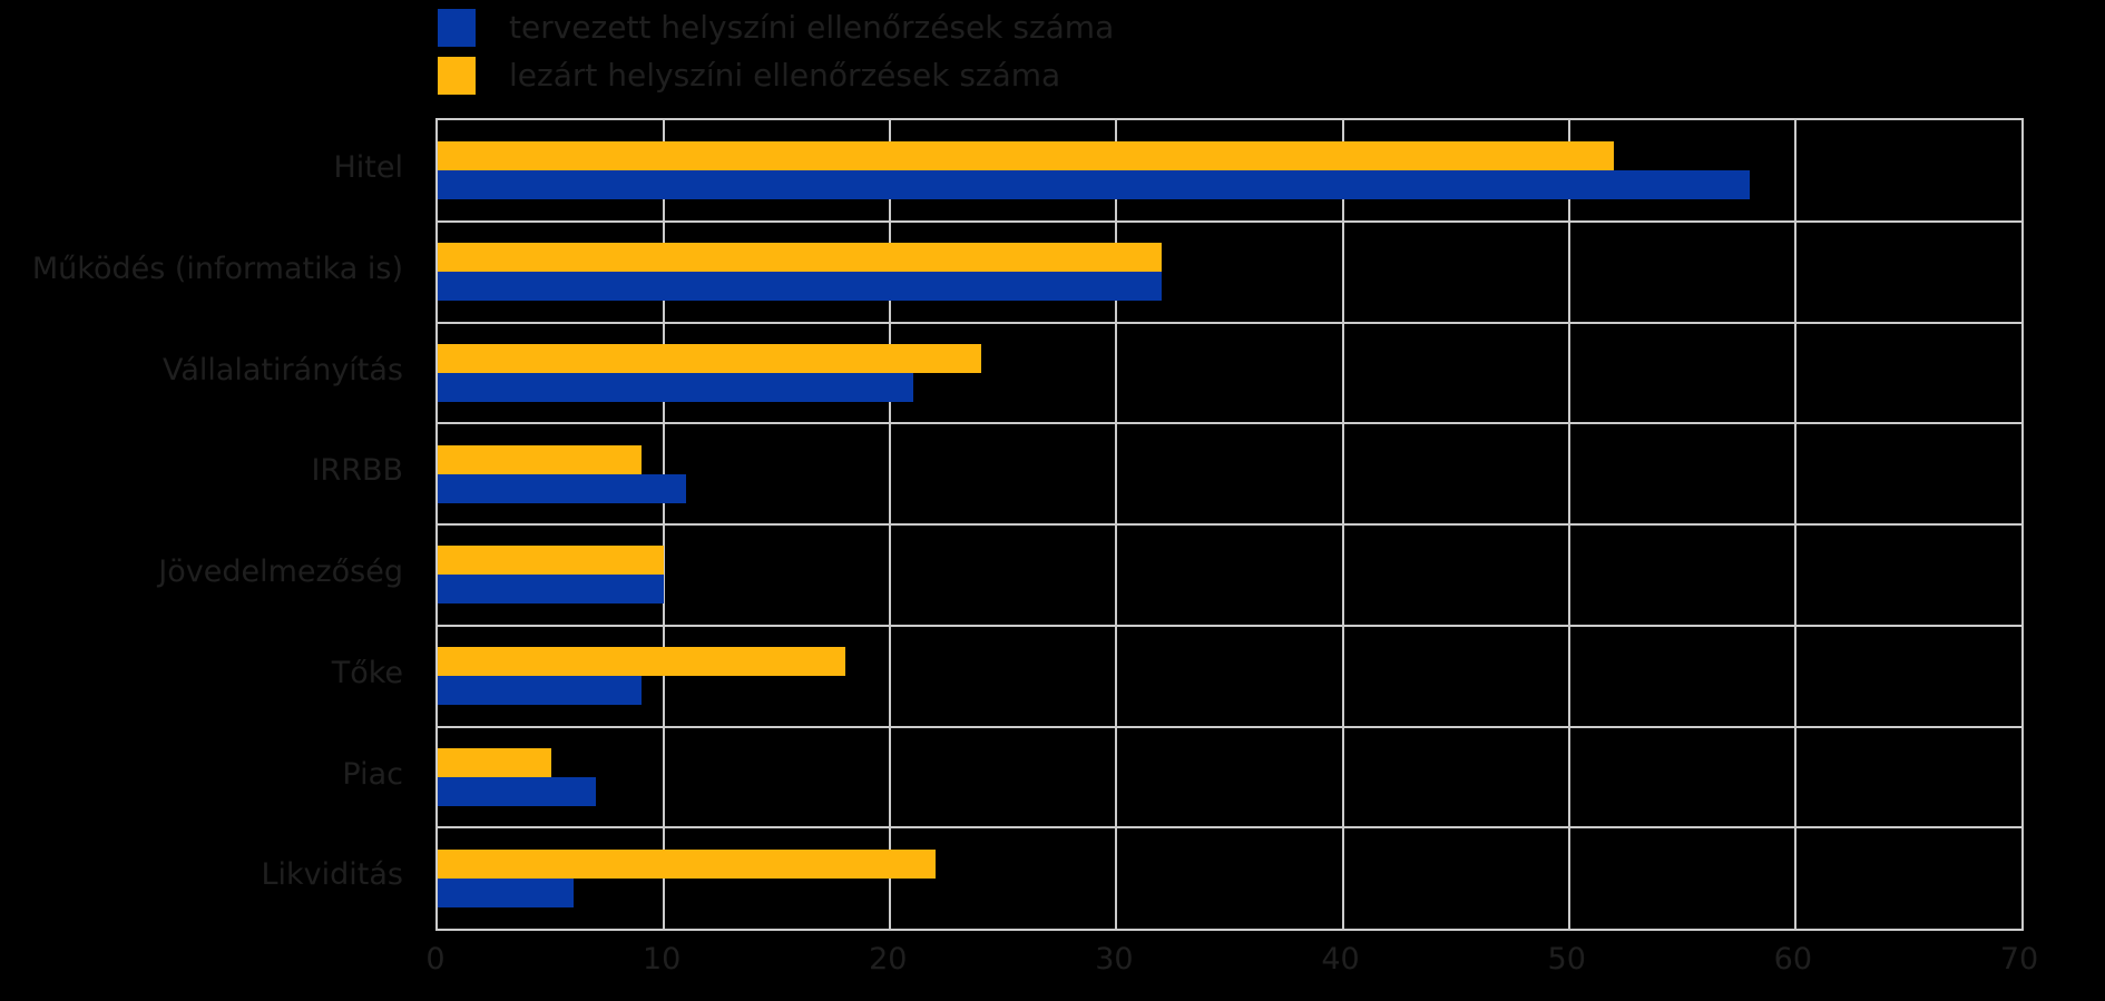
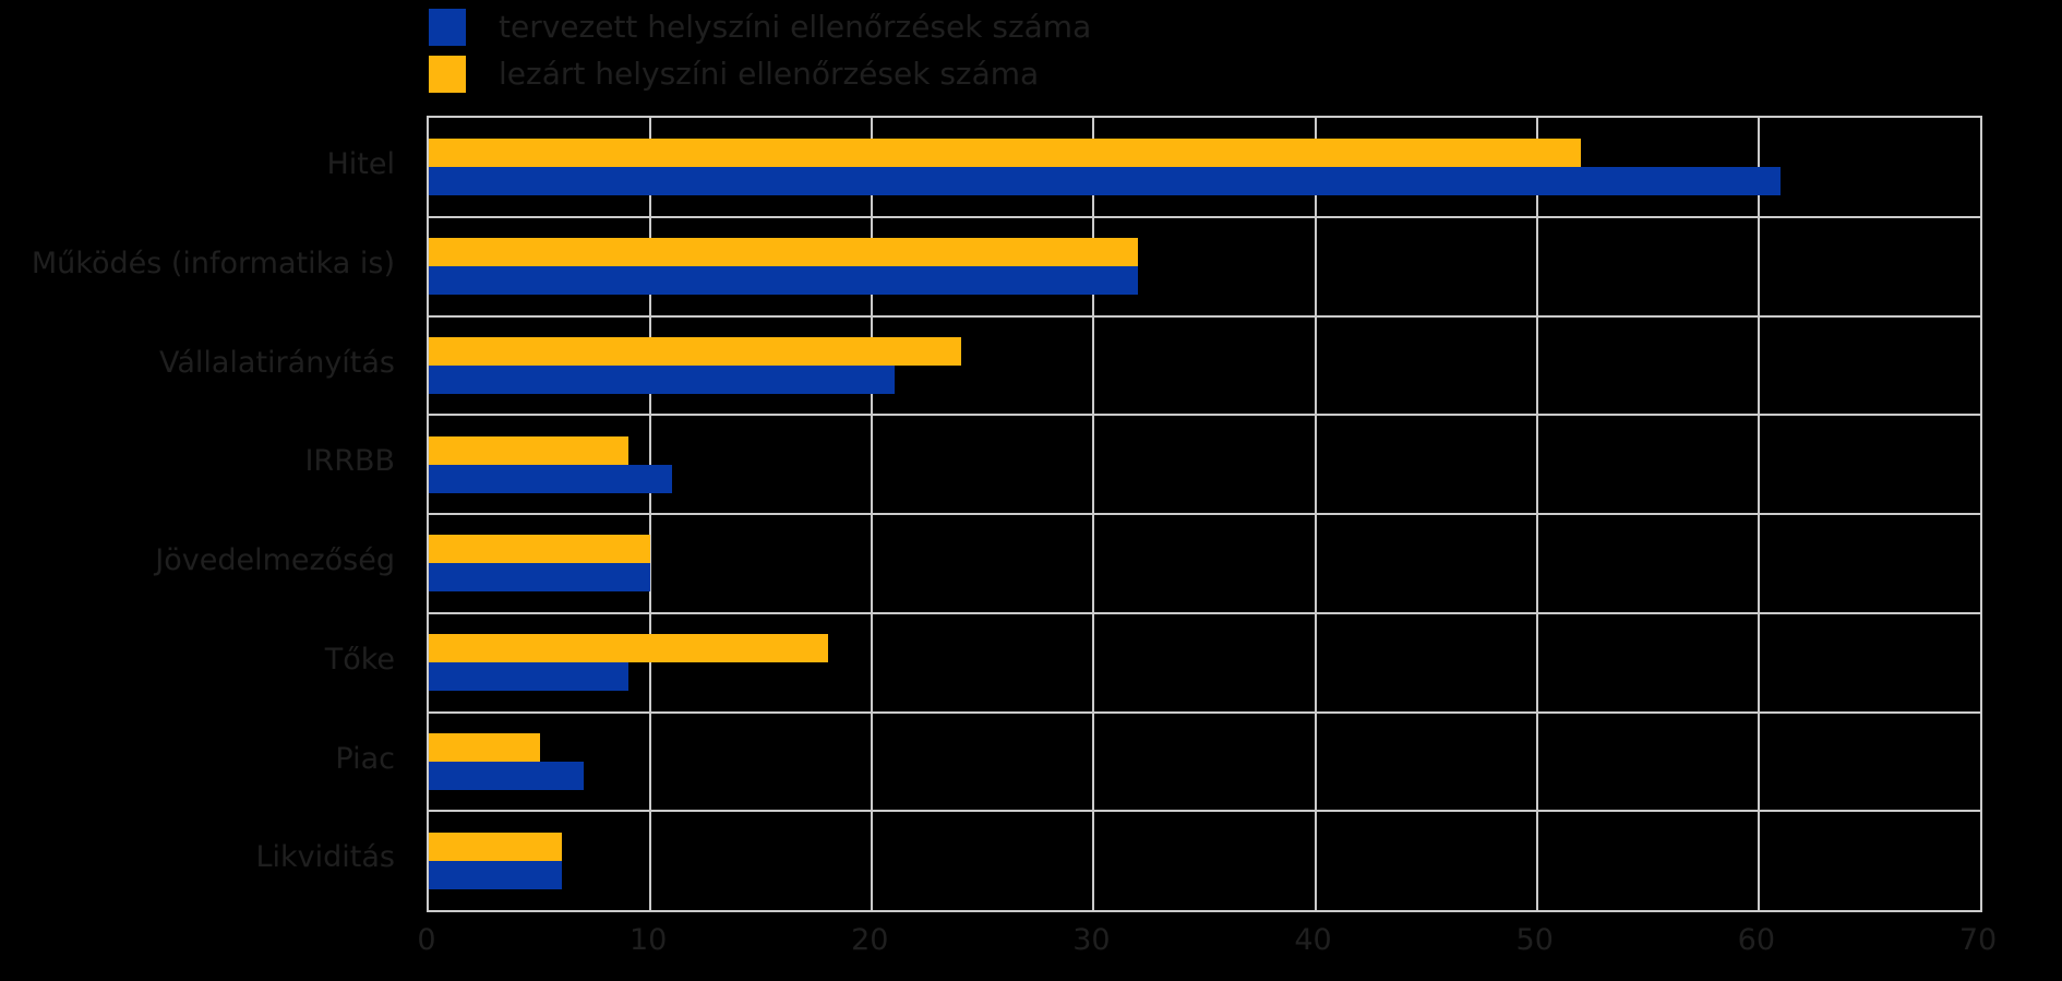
tervezett helyszíni ellenőrzések száma/Hitel: 58 -> 61
lezárt helyszíni ellenőrzések száma/Likviditás: 22 -> 6
